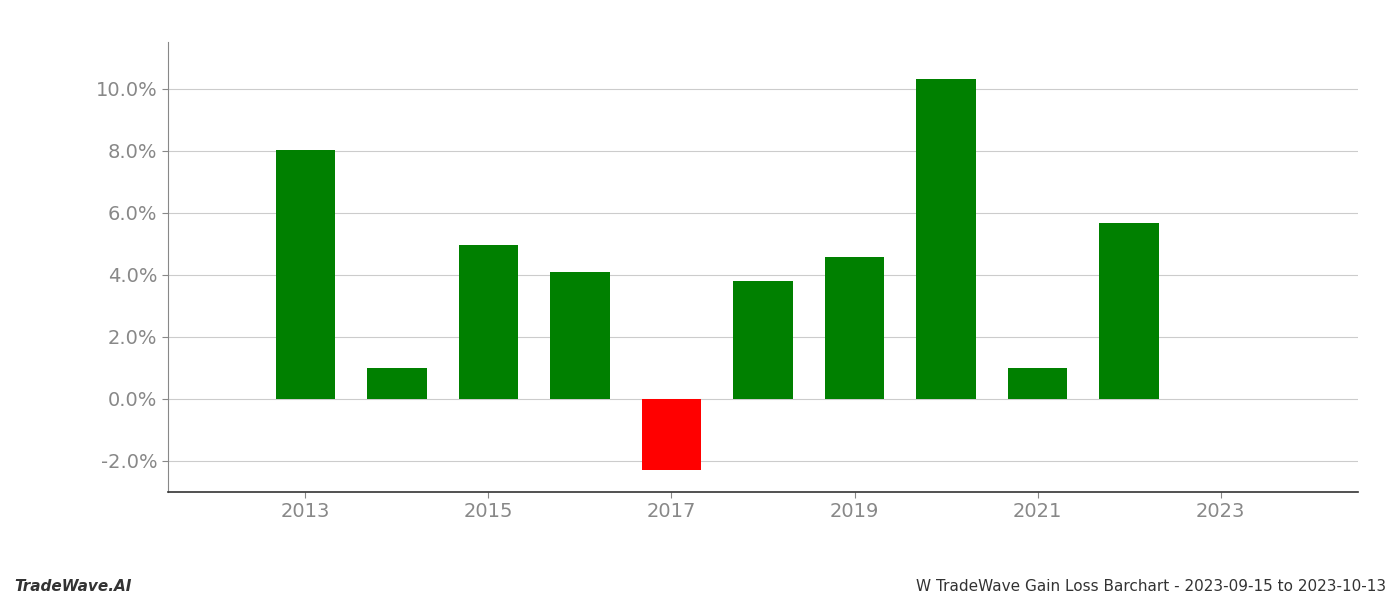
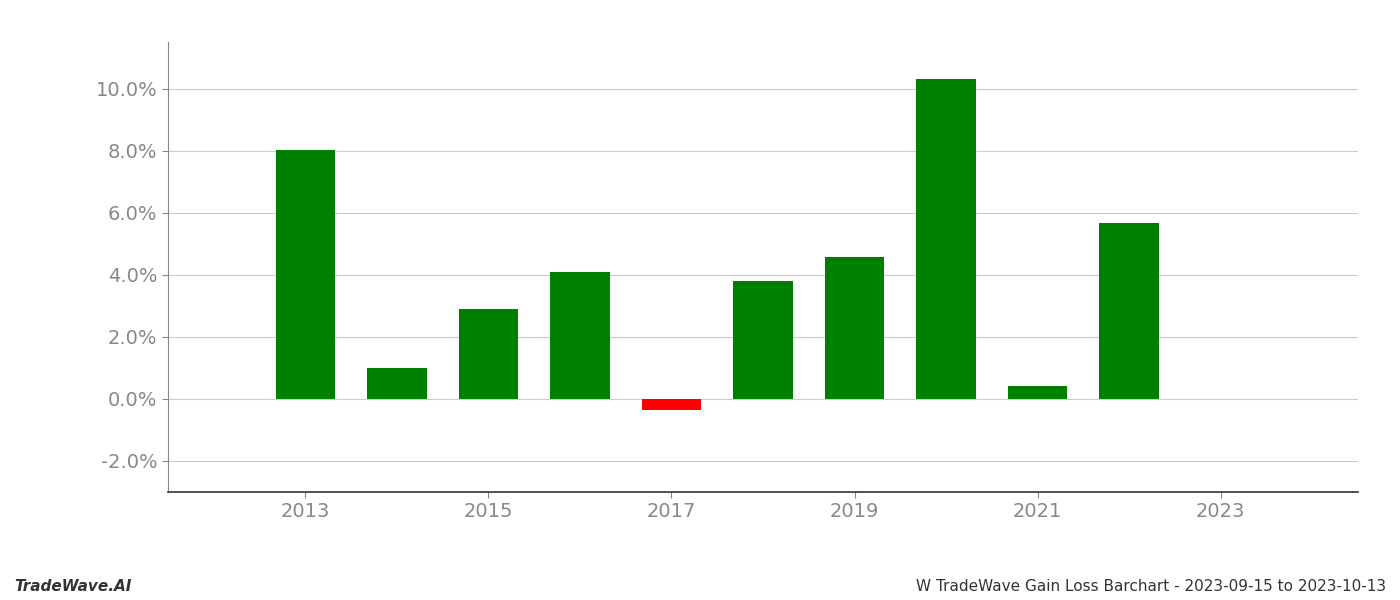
2015: 4.95% -> 2.90%
2017: -2.28% -> -0.35%
2021: 0.98% -> 0.40%
